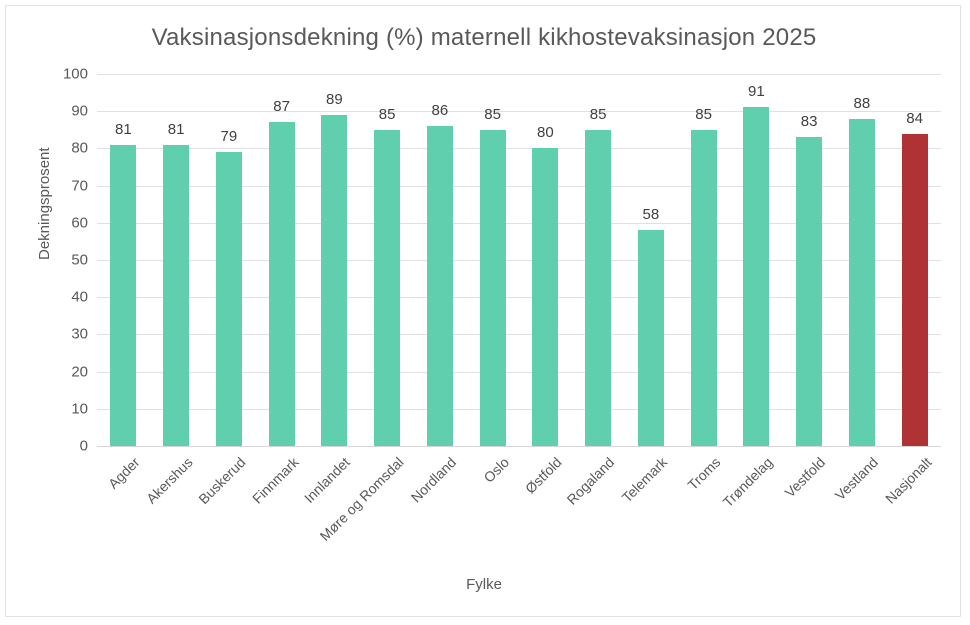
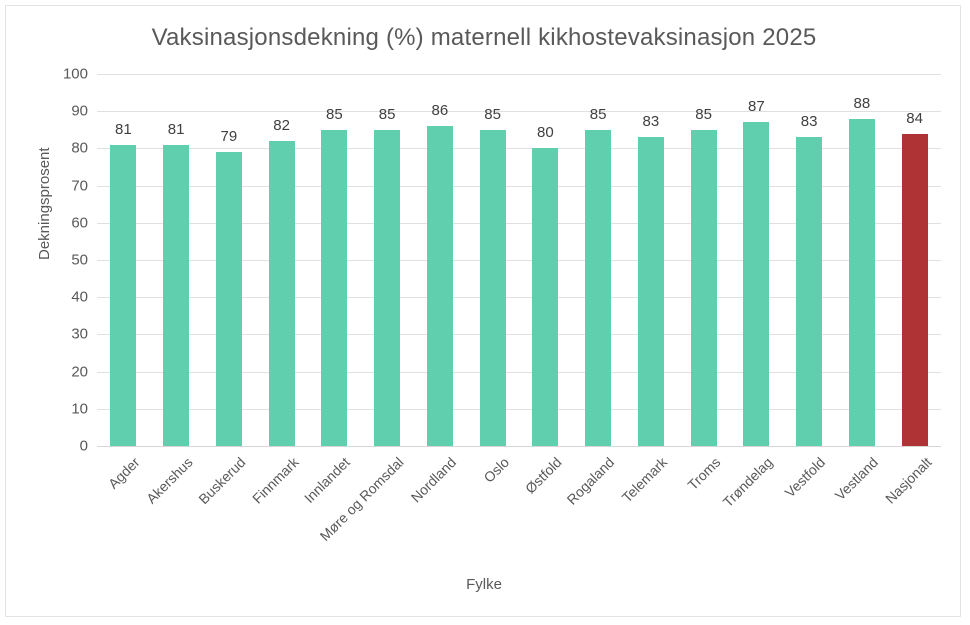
Finnmark: 87 -> 82
Innlandet: 89 -> 85
Telemark: 58 -> 83
Trøndelag: 91 -> 87
